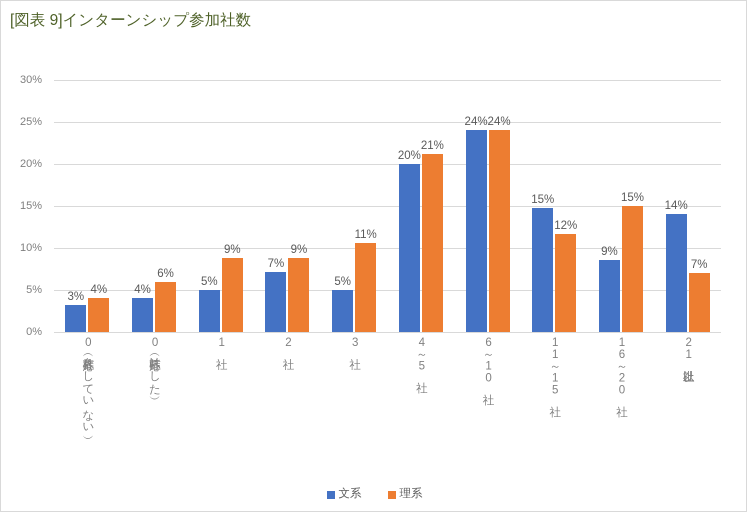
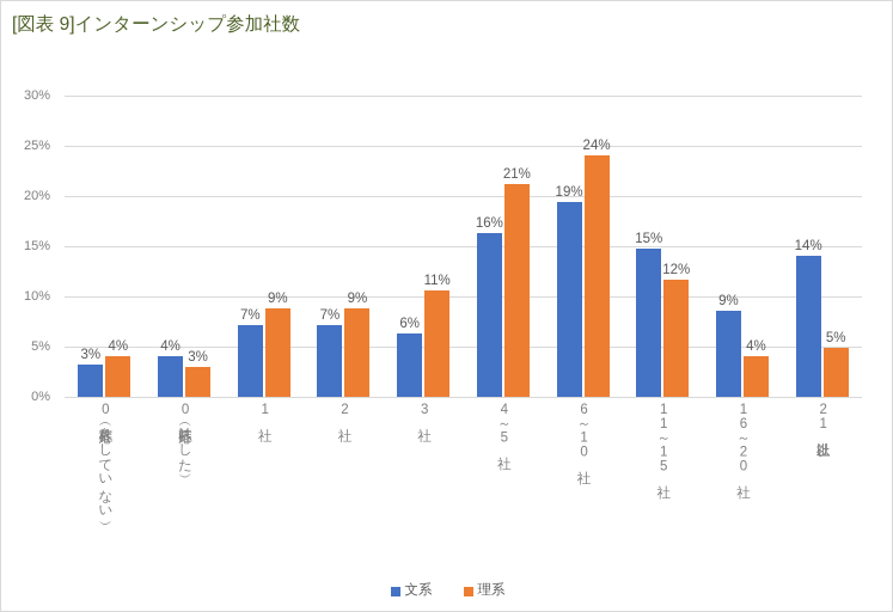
理系/0社（応募はした）: 6% -> 3%
文系/1社: 5% -> 7%
文系/3社: 5% -> 6%
文系/4～5社: 20% -> 16%
文系/6～10社: 24% -> 19%
理系/16～20社: 15% -> 4%
理系/21社以上: 7% -> 5%
